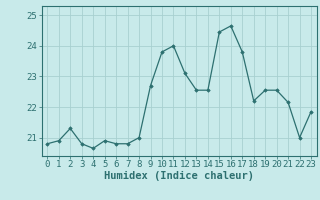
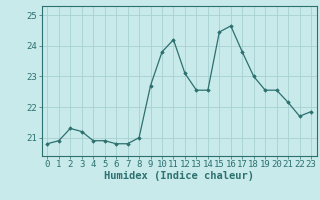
3: 20.80 -> 21.20
4: 20.65 -> 20.90
11: 24.00 -> 24.20
18: 22.20 -> 23.00
22: 21.00 -> 21.70
